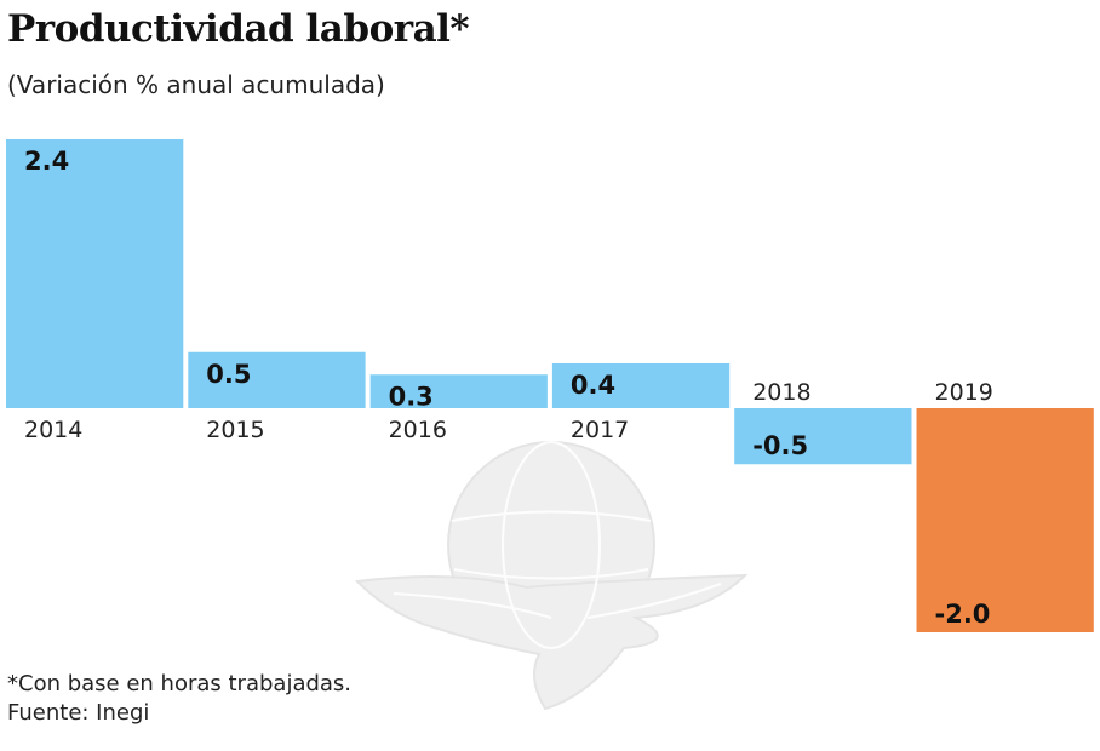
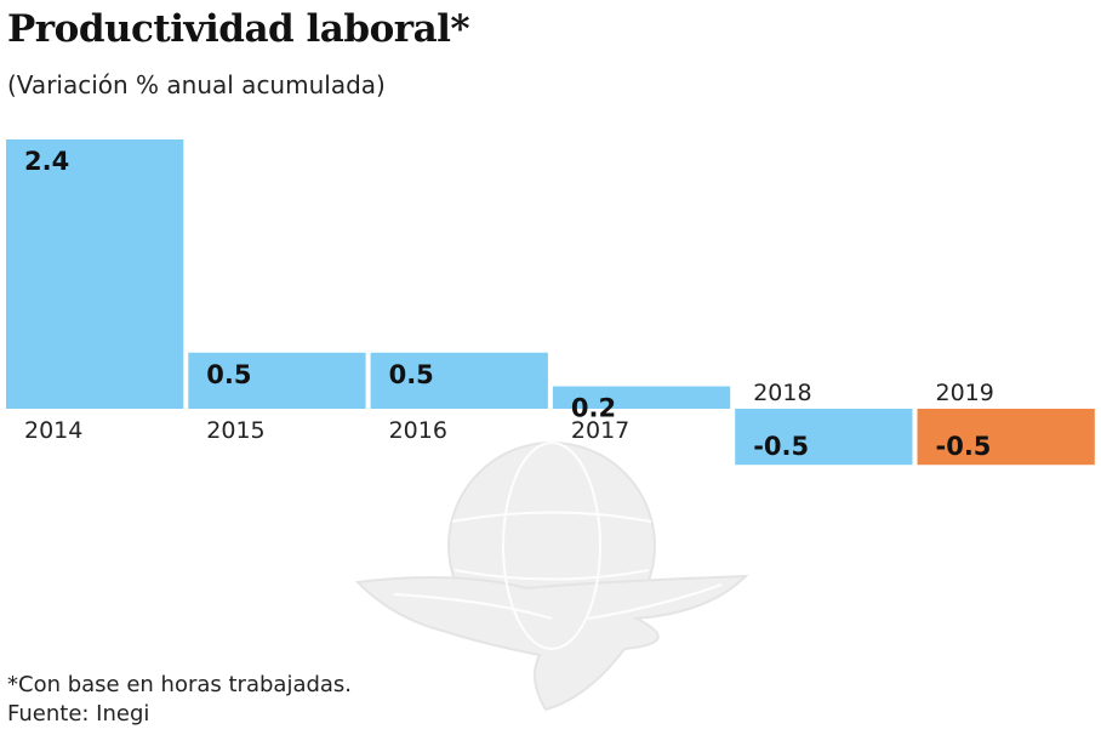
2016: 0.3 -> 0.5
2017: 0.4 -> 0.2
2019: -2.0 -> -0.5
